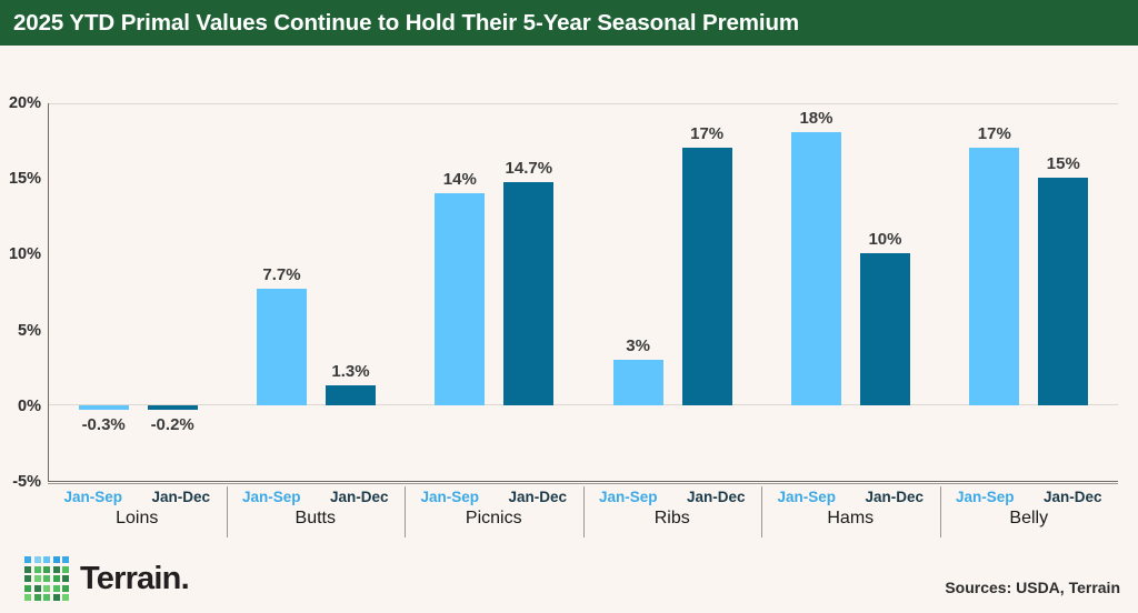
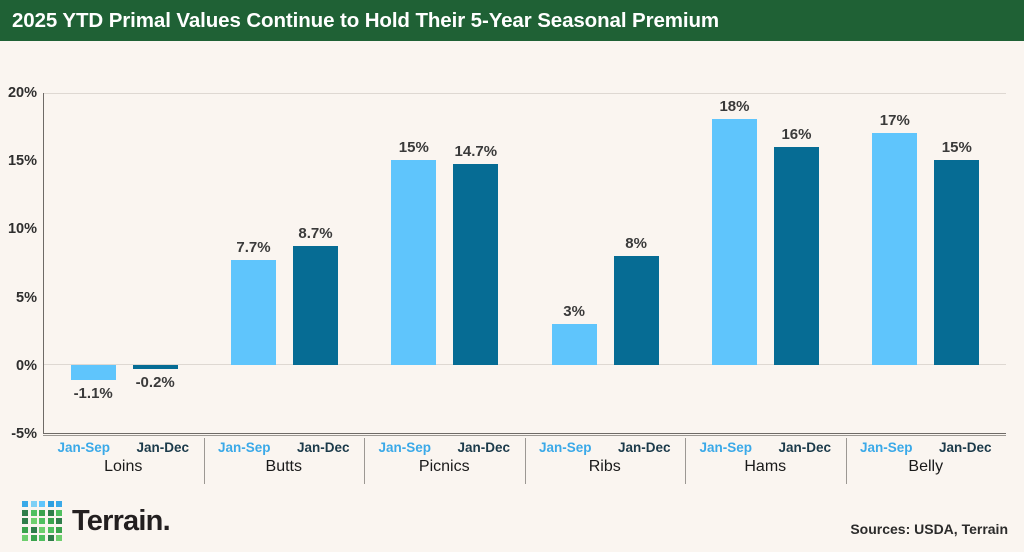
Jan-Sep/Loins: -0.3% -> -1.1%
Jan-Dec/Butts: 1.3% -> 8.7%
Jan-Sep/Picnics: 14% -> 15%
Jan-Dec/Ribs: 17% -> 8%
Jan-Dec/Hams: 10% -> 16%
